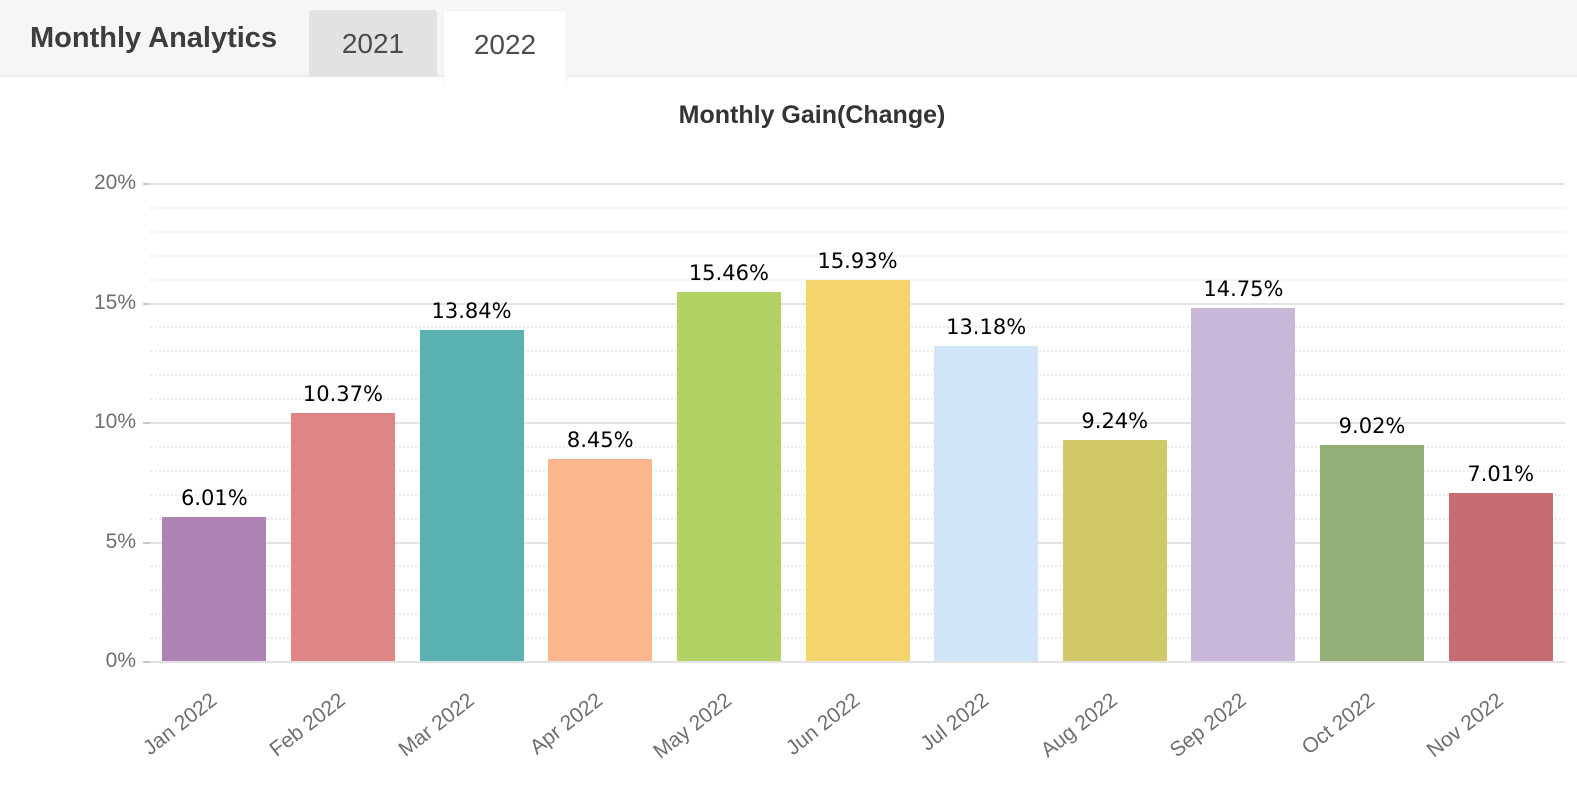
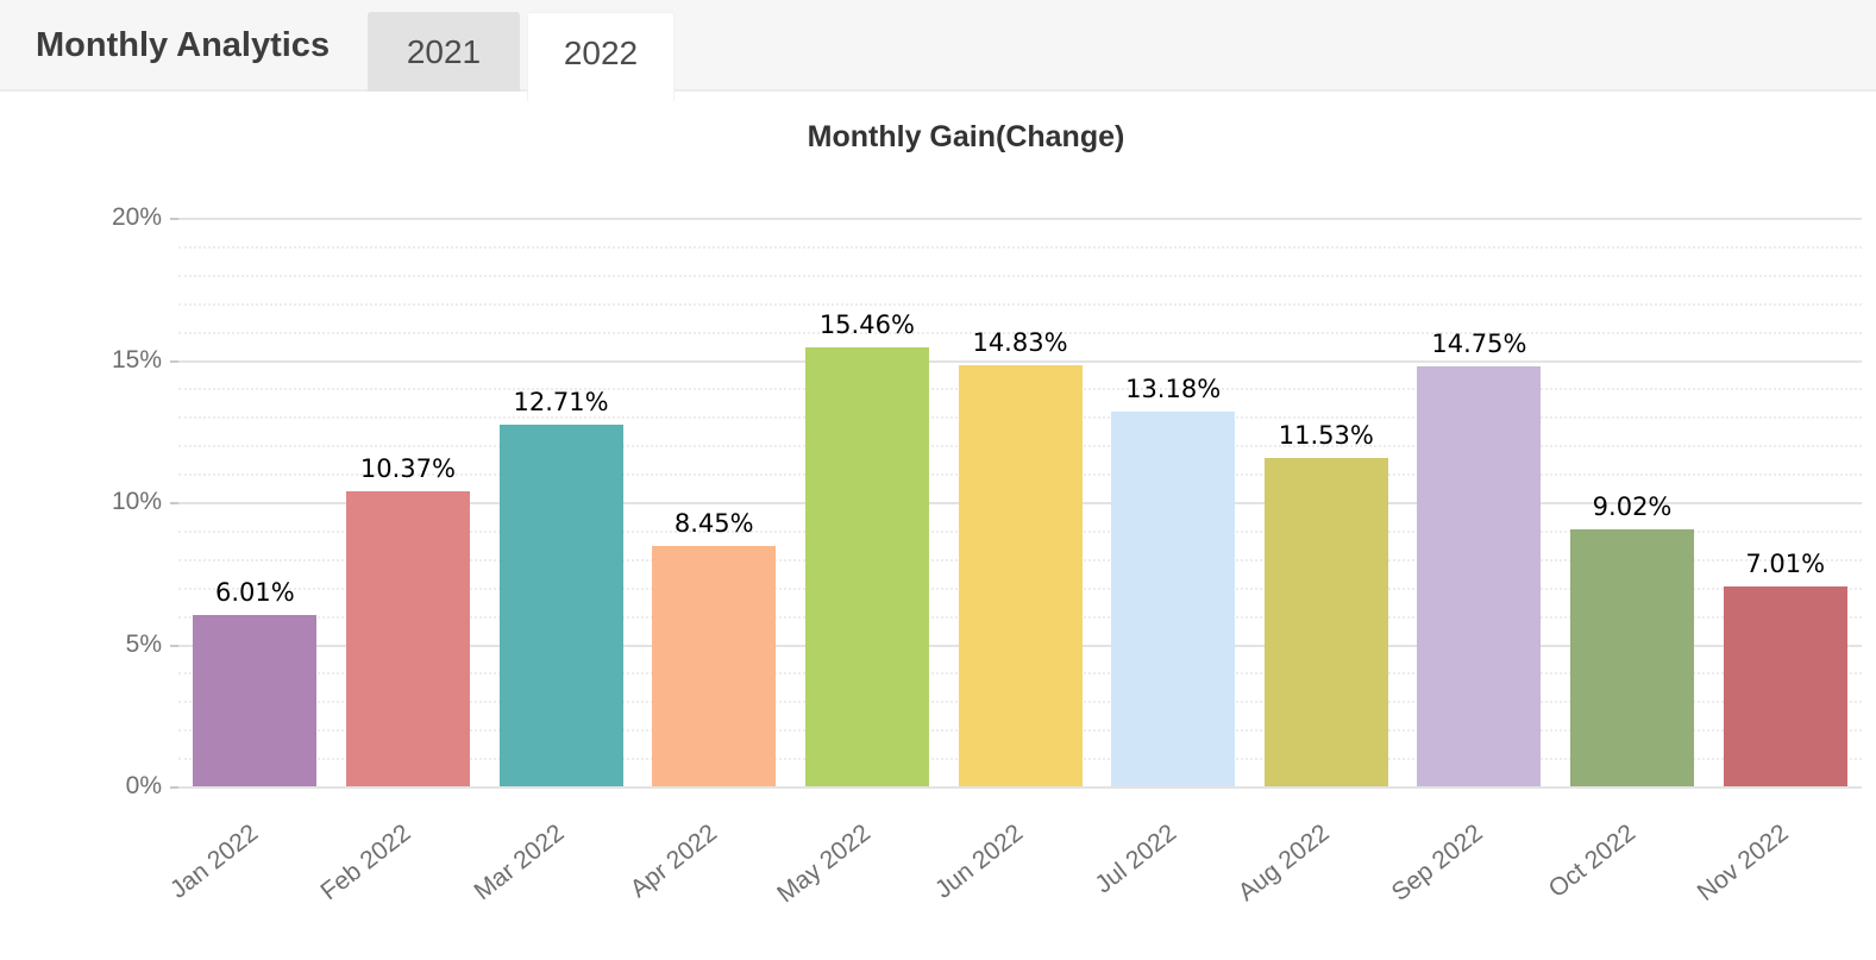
Mar 2022: 13.84% -> 12.71%
Jun 2022: 15.93% -> 14.83%
Aug 2022: 9.24% -> 11.53%
